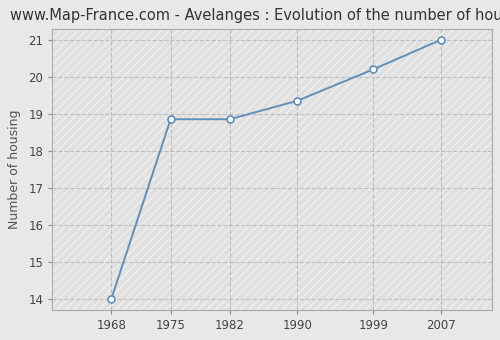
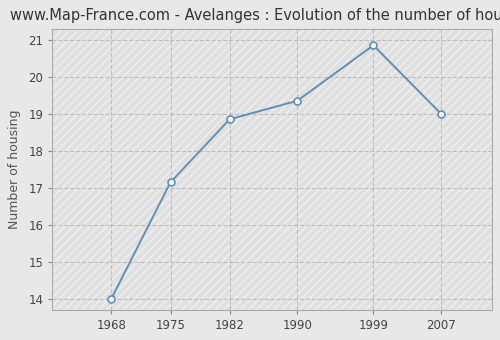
1975: 18.85 -> 17.15
1999: 20.20 -> 20.85
2007: 21.00 -> 19.00
